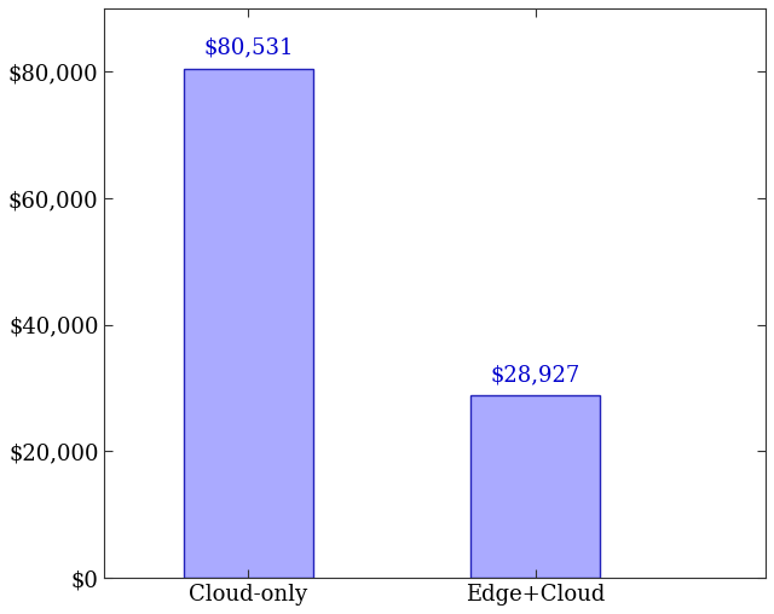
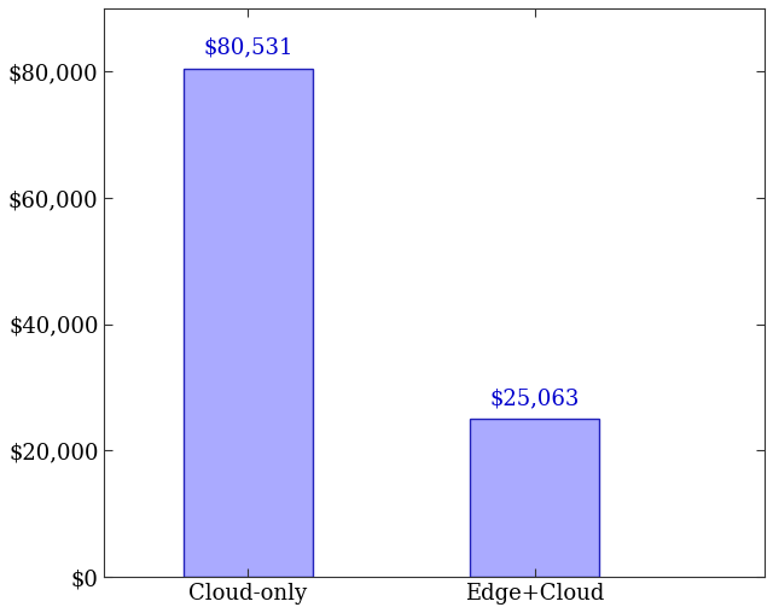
Edge+Cloud: $28,927 -> $25,063
